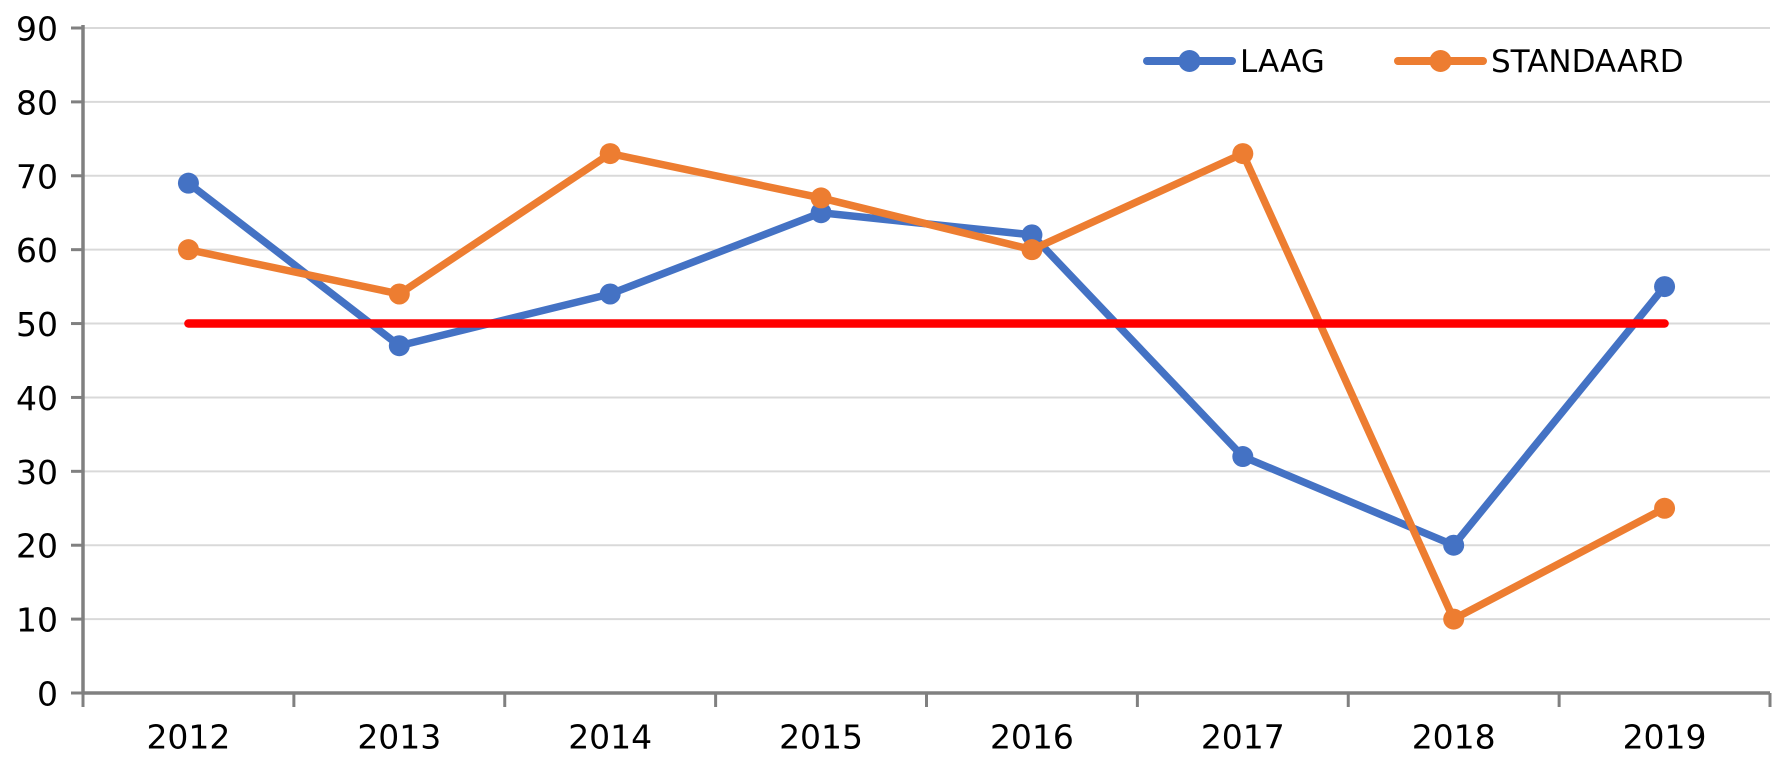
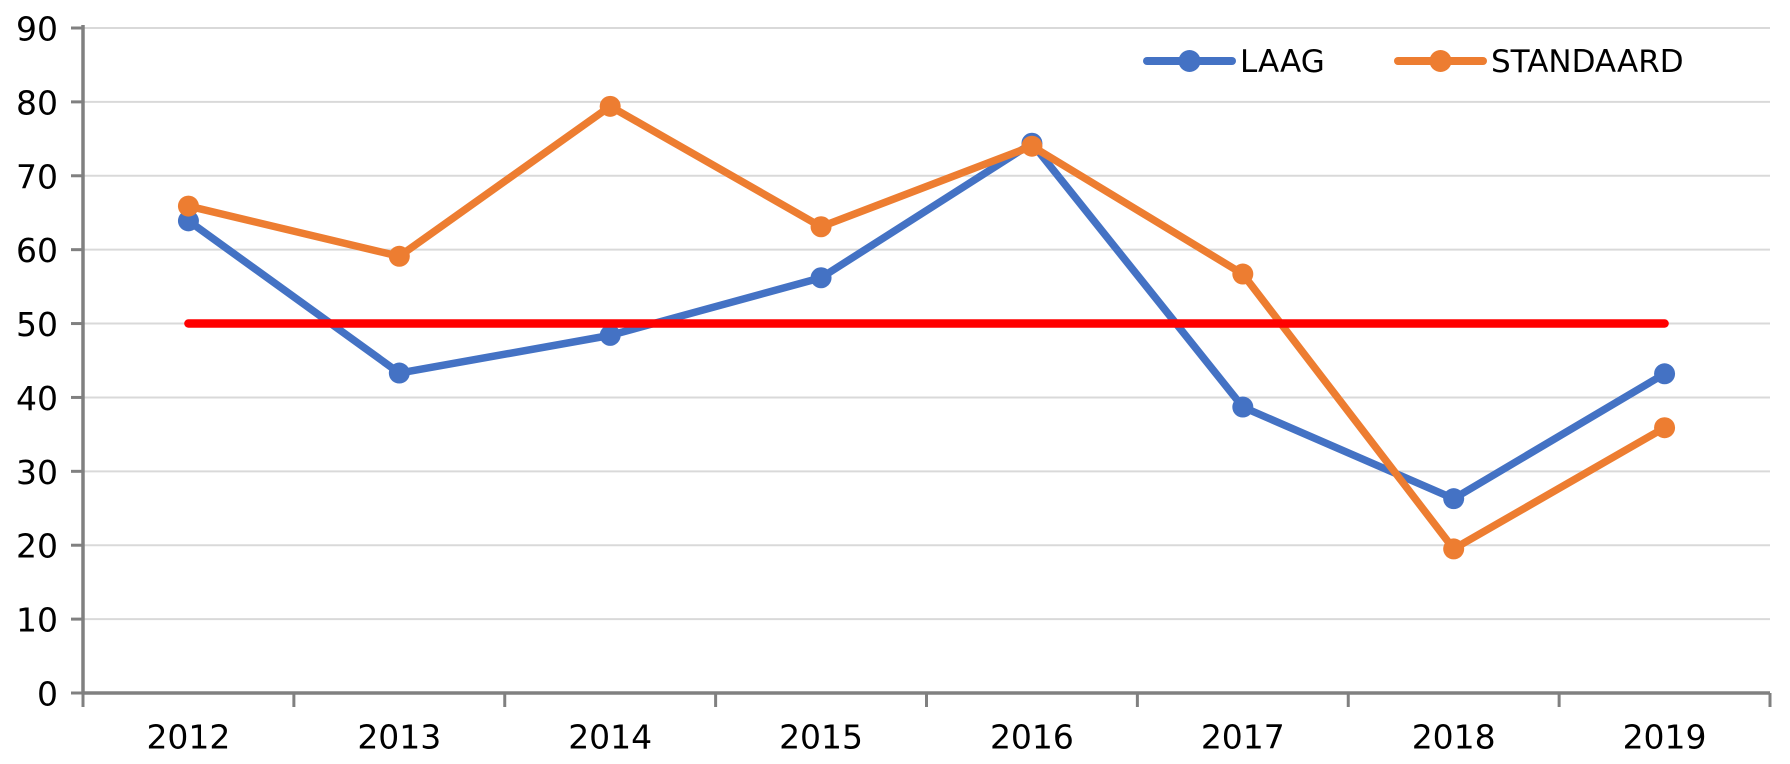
LAAG/2012: 69 -> 64
STANDAARD/2012: 60 -> 66
LAAG/2013: 47 -> 43
STANDAARD/2013: 54 -> 59
LAAG/2014: 54 -> 48
STANDAARD/2014: 73 -> 79
LAAG/2015: 65 -> 56
STANDAARD/2015: 67 -> 63
LAAG/2016: 62 -> 74
STANDAARD/2016: 60 -> 74
LAAG/2017: 32 -> 39
STANDAARD/2017: 73 -> 57
LAAG/2018: 20 -> 26
STANDAARD/2018: 10 -> 20
LAAG/2019: 55 -> 43
STANDAARD/2019: 25 -> 36
